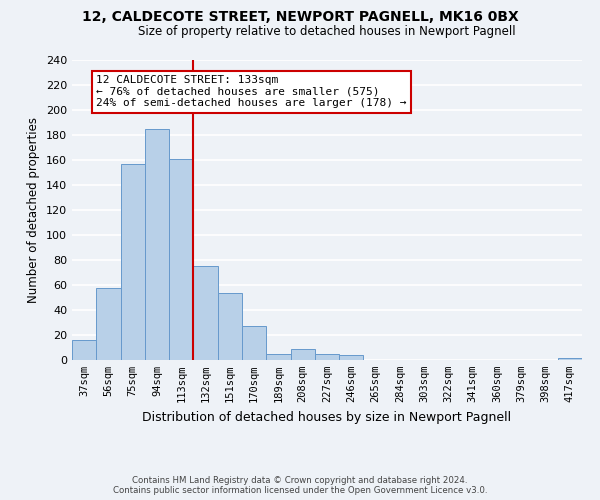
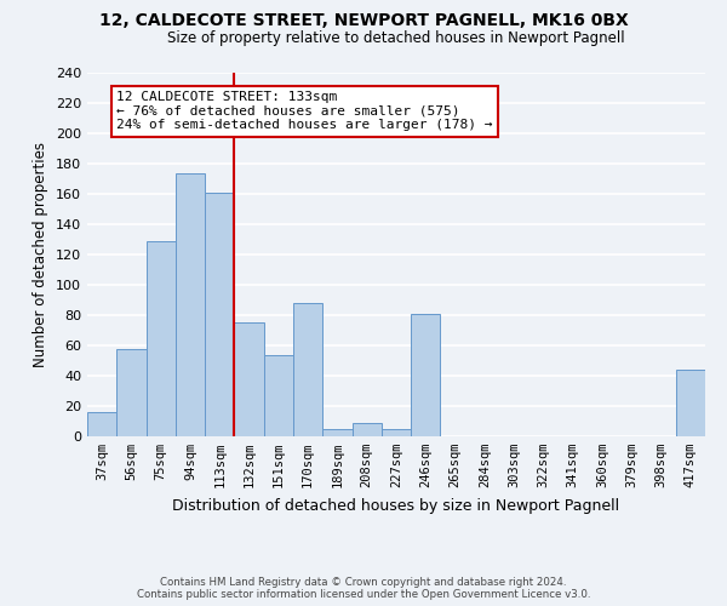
75sqm: 157 -> 129
94sqm: 185 -> 174
170sqm: 27 -> 88
246sqm: 4 -> 81
417sqm: 2 -> 44
